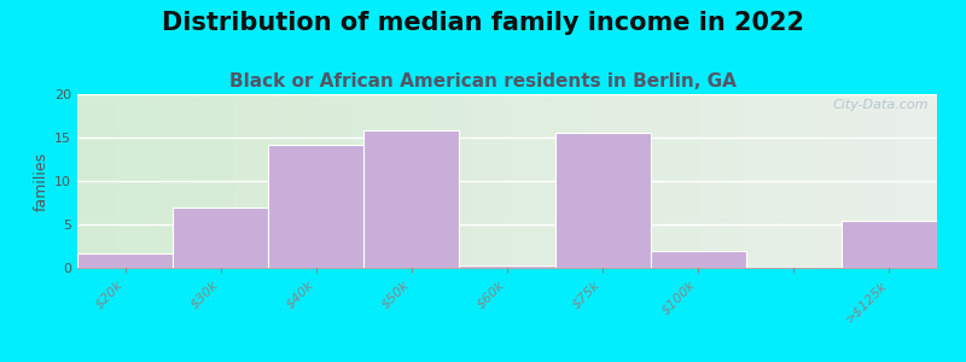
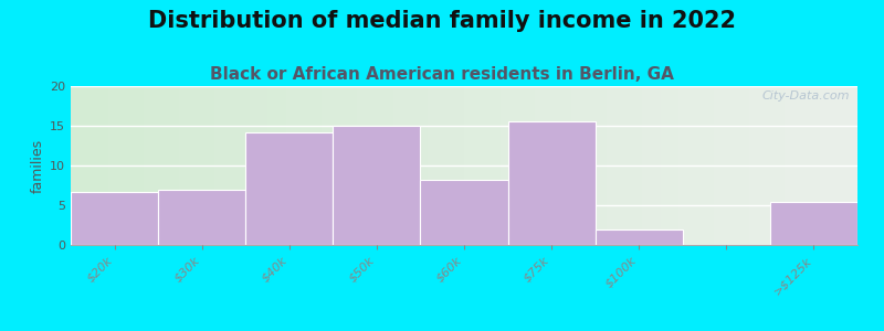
$20k: 1.7 -> 6.6
$50k: 15.8 -> 15.0
$60k: 0.3 -> 8.2
